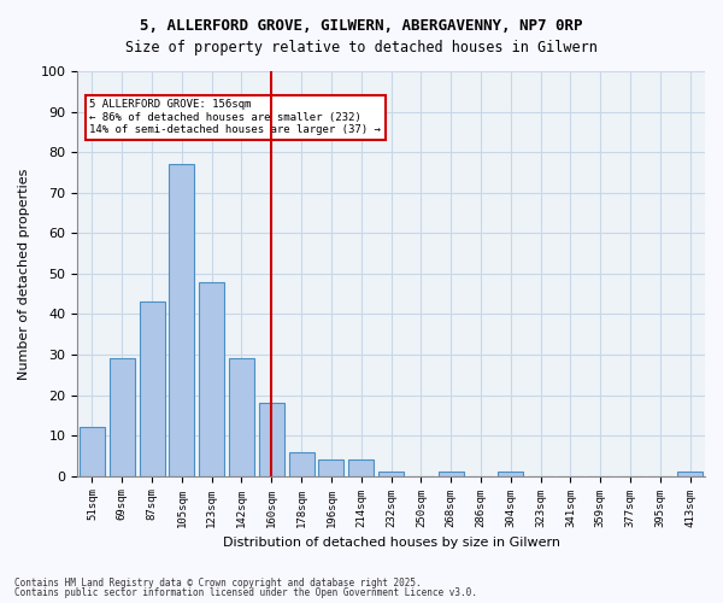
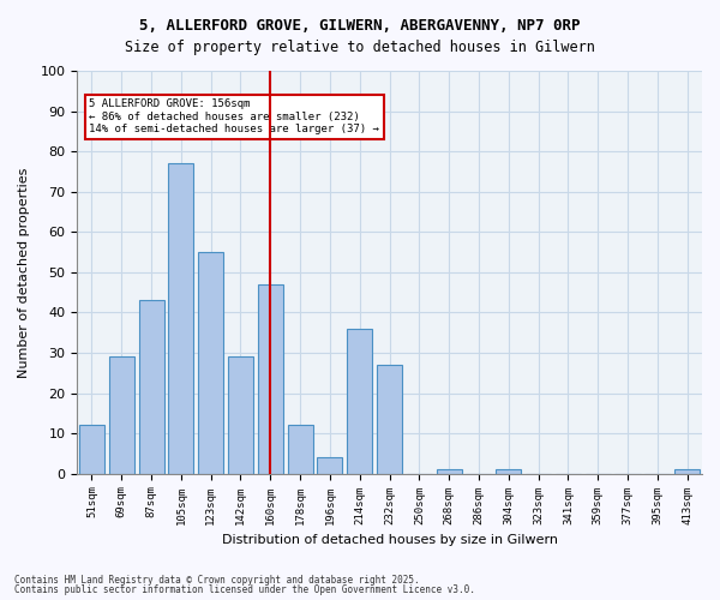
123sqm: 48 -> 55
160sqm: 18 -> 47
178sqm: 6 -> 12
214sqm: 4 -> 36
232sqm: 1 -> 27
